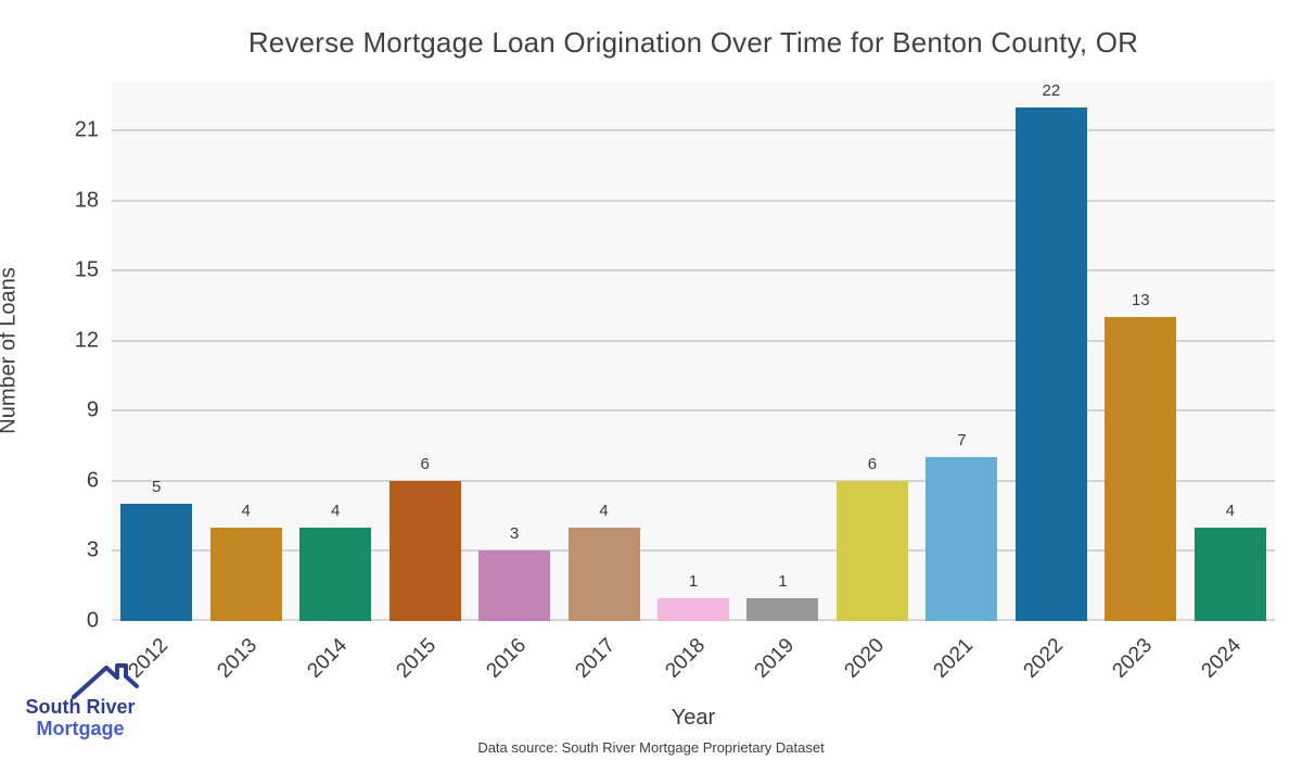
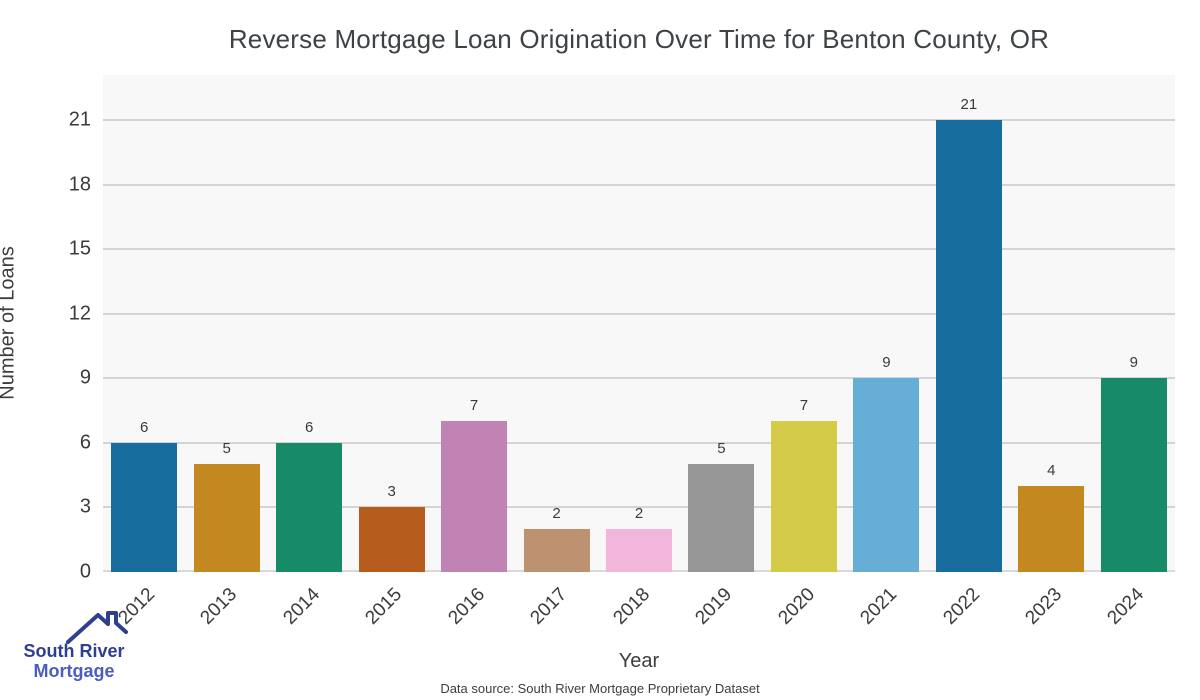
2012: 5 -> 6
2013: 4 -> 5
2014: 4 -> 6
2015: 6 -> 3
2016: 3 -> 7
2017: 4 -> 2
2018: 1 -> 2
2019: 1 -> 5
2020: 6 -> 7
2021: 7 -> 9
2022: 22 -> 21
2023: 13 -> 4
2024: 4 -> 9
